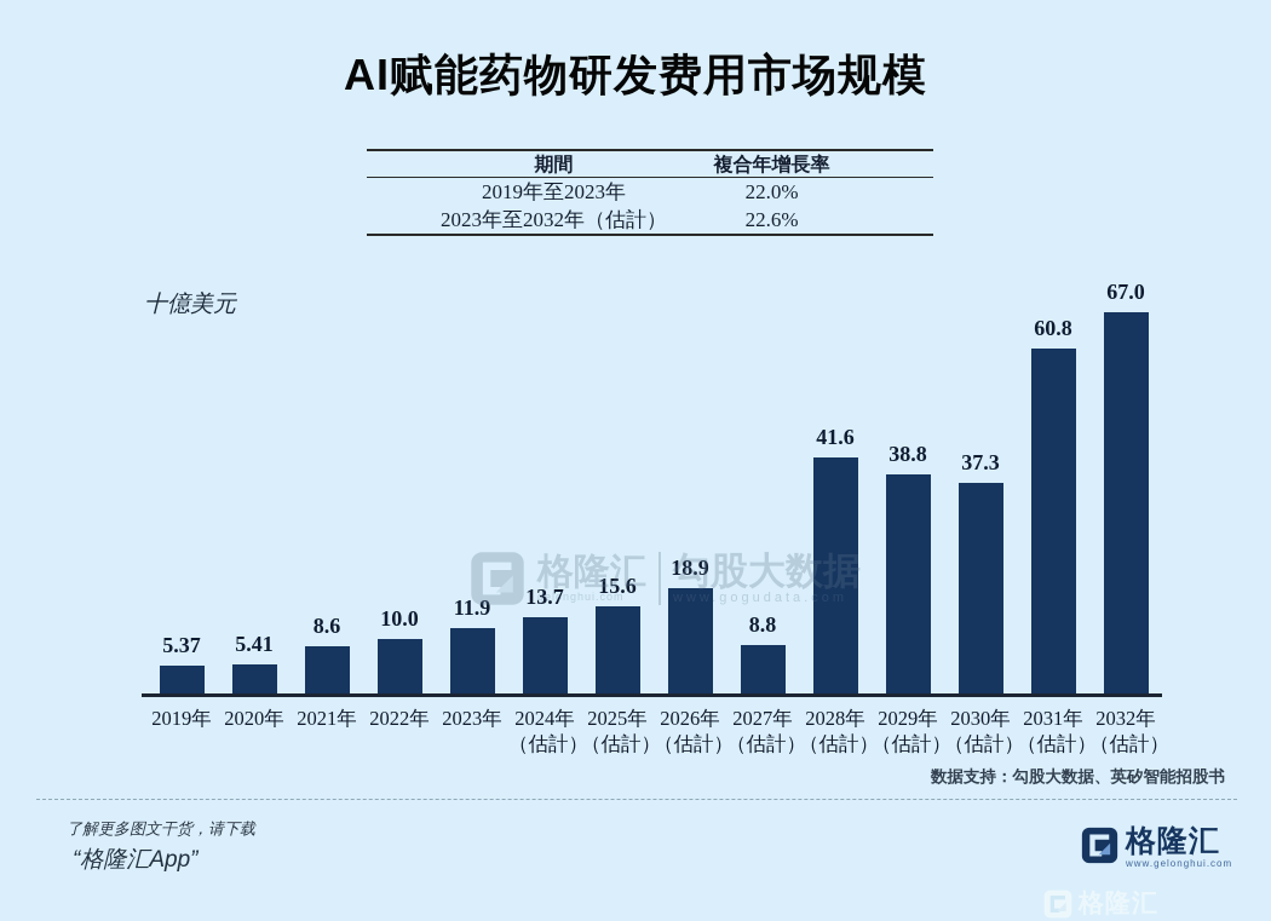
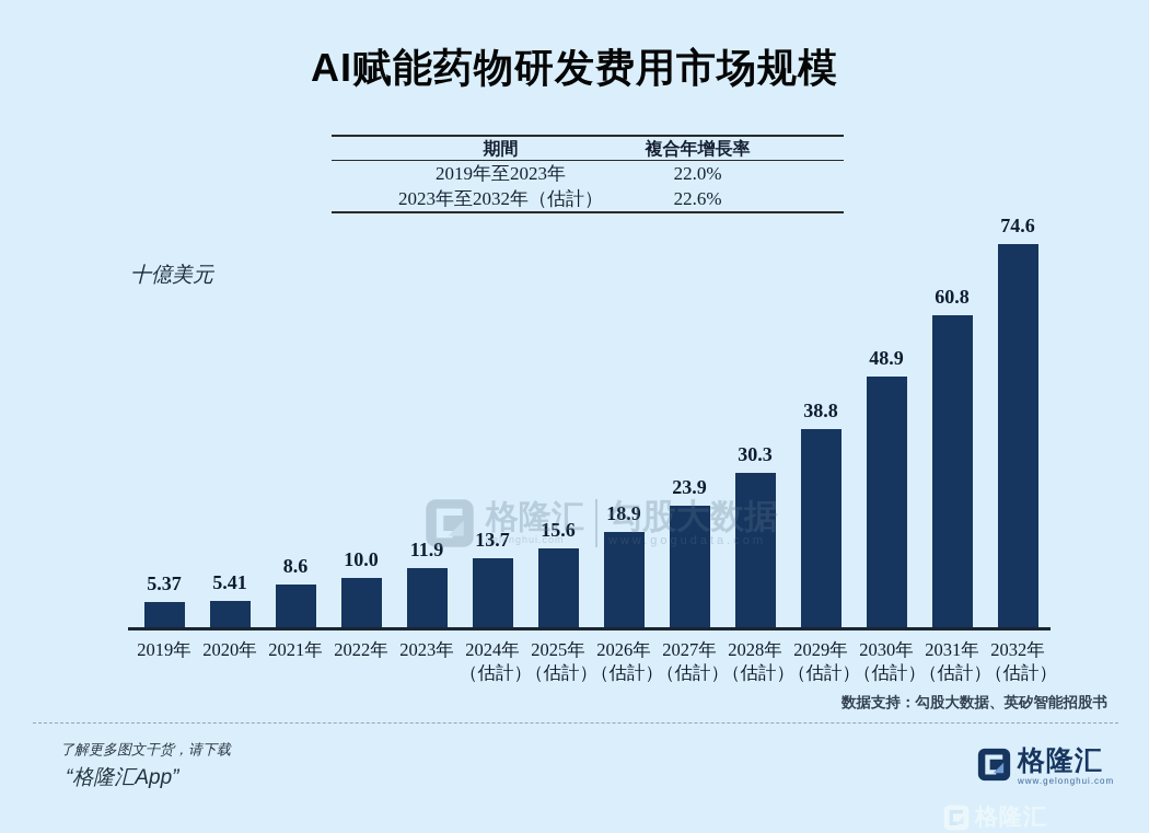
2027年（估計）: 8.8 -> 23.9
2028年（估計）: 41.6 -> 30.3
2030年（估計）: 37.3 -> 48.9
2032年（估計）: 67.0 -> 74.6
